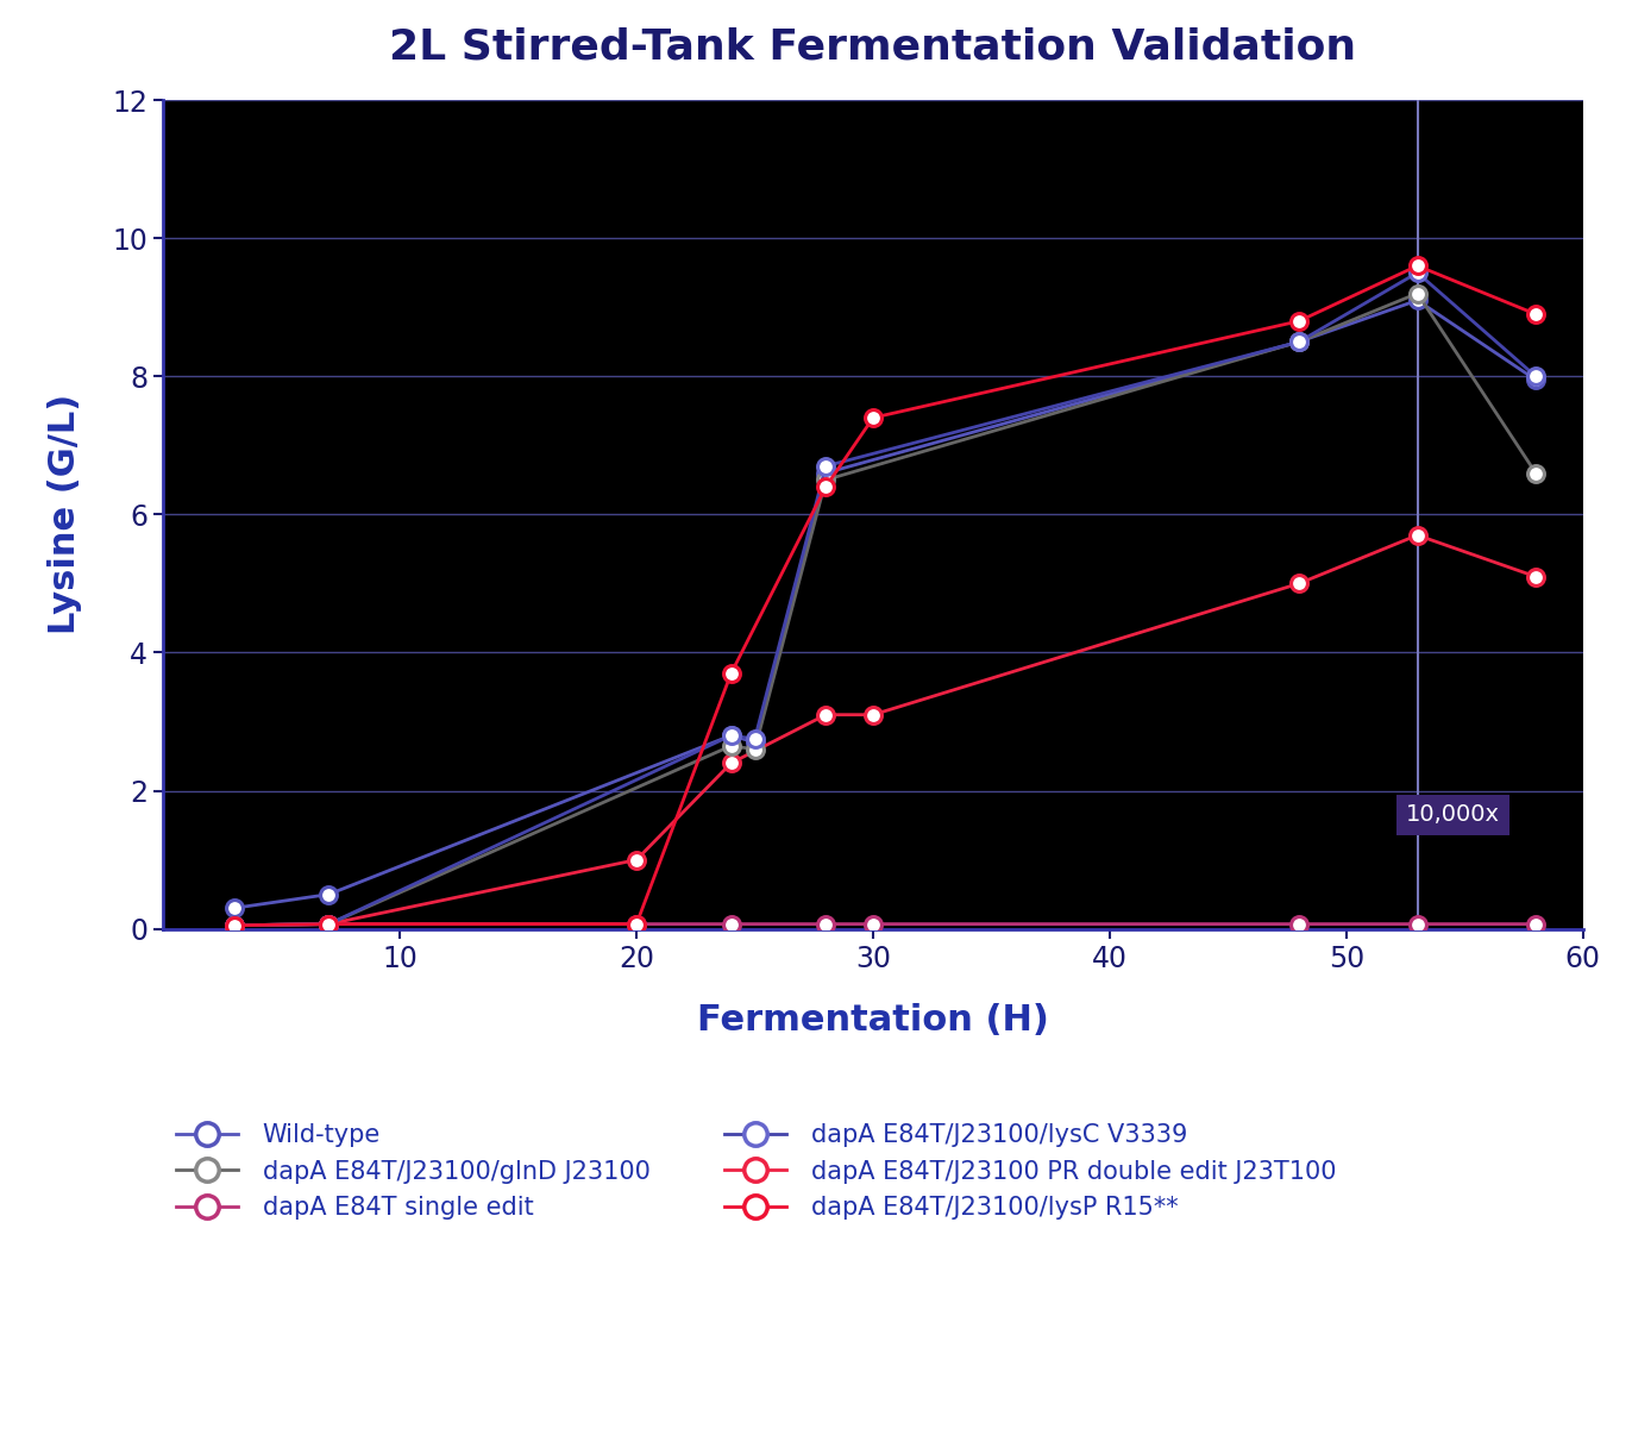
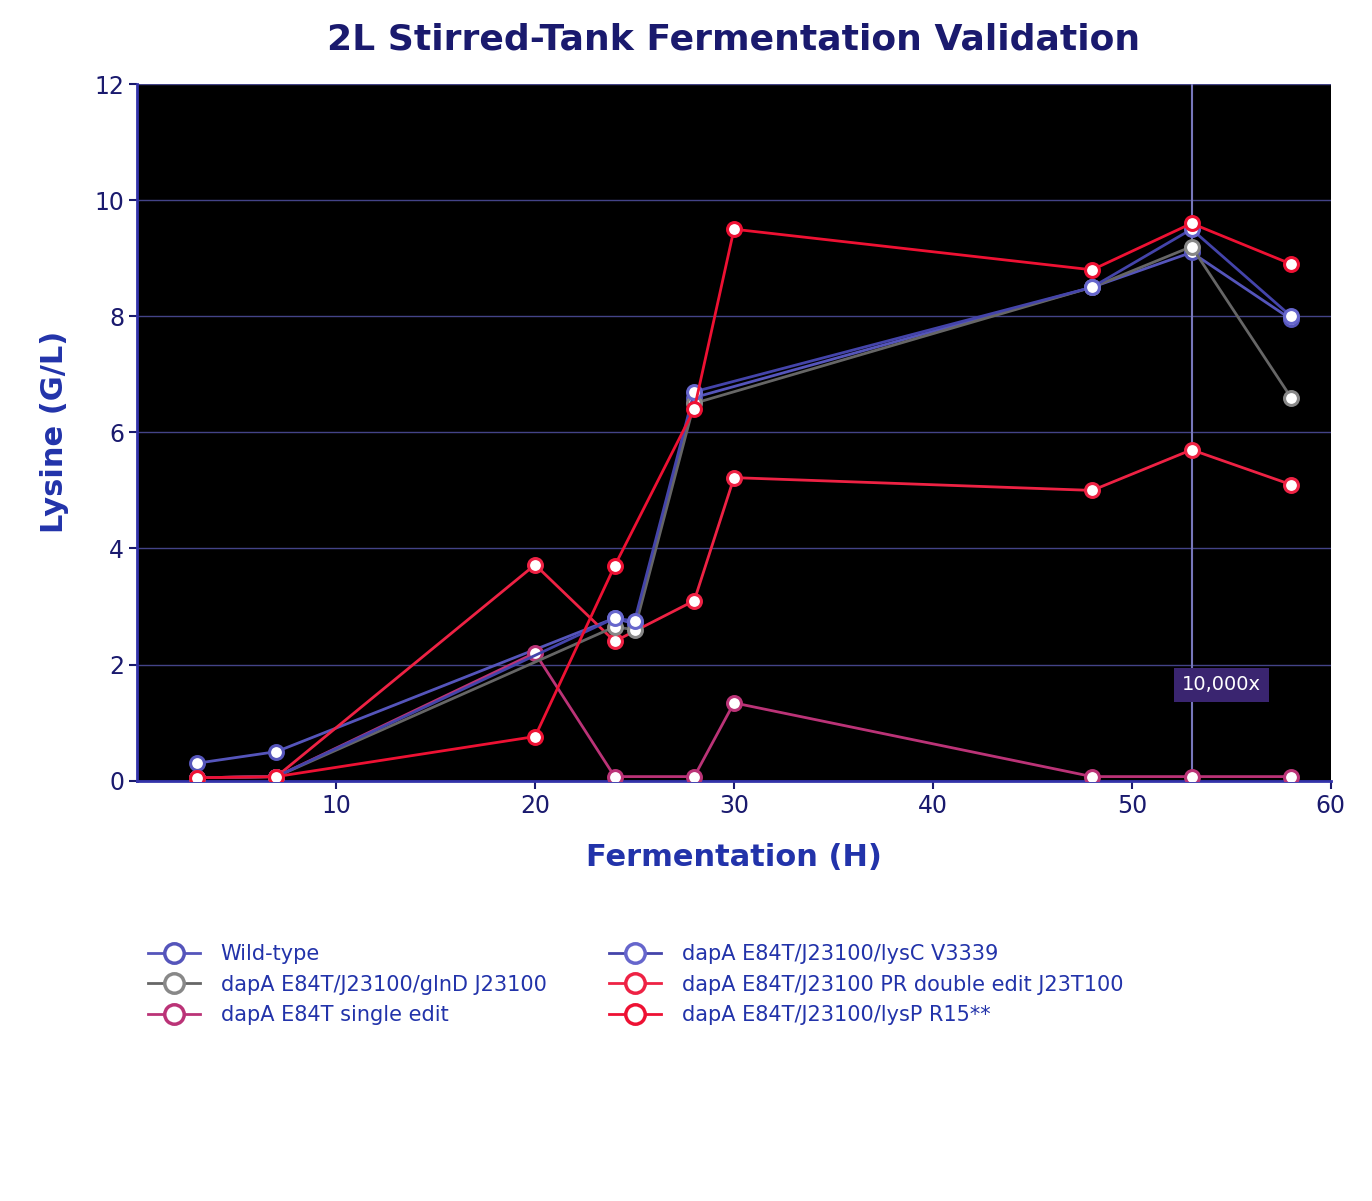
dapA E84T single edit/20: 0.07 -> 2.20
dapA E84T/J23100 PR double edit J23T100/20: 1.00 -> 3.72
dapA E84T/J23100/lysP R15**/20: 0.07 -> 0.76
dapA E84T single edit/30: 0.07 -> 1.34
dapA E84T/J23100 PR double edit J23T100/30: 3.10 -> 5.22
dapA E84T/J23100/lysP R15**/30: 7.40 -> 9.50
